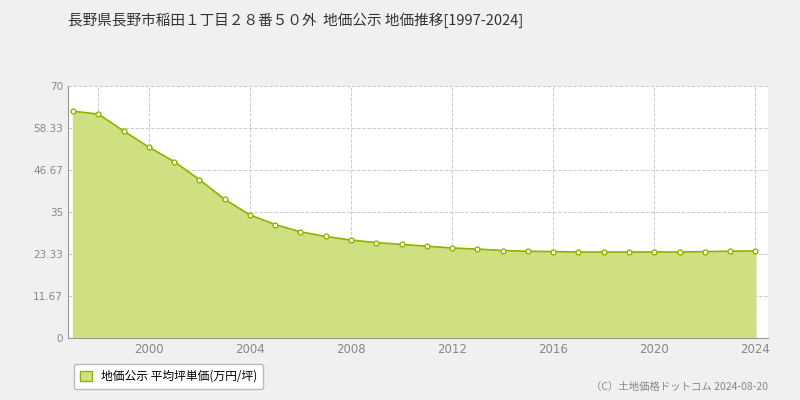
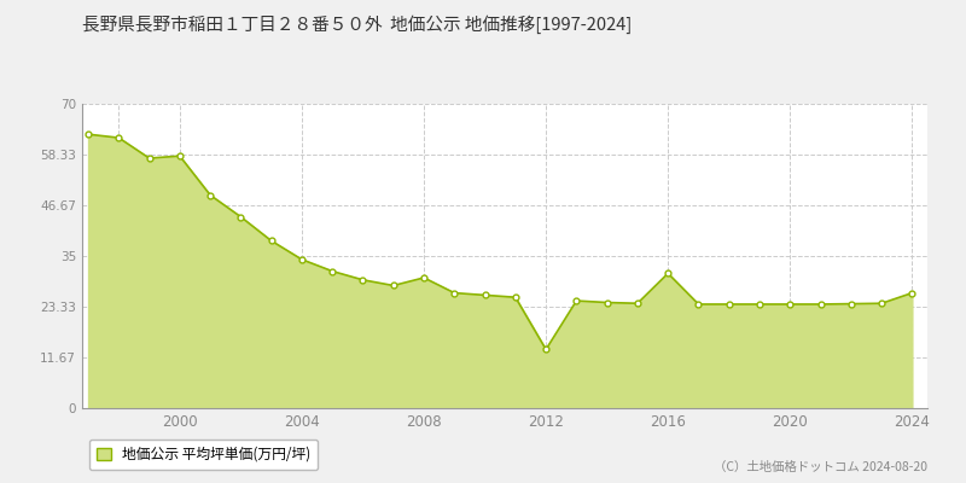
2000: 53.0 -> 58.0
2008: 27.2 -> 30.0
2012: 25.0 -> 13.5
2016: 24.0 -> 31.0
2024: 24.2 -> 26.5
